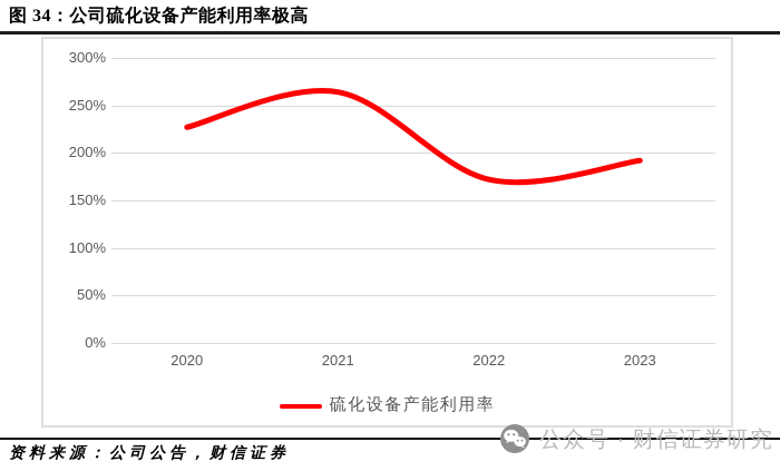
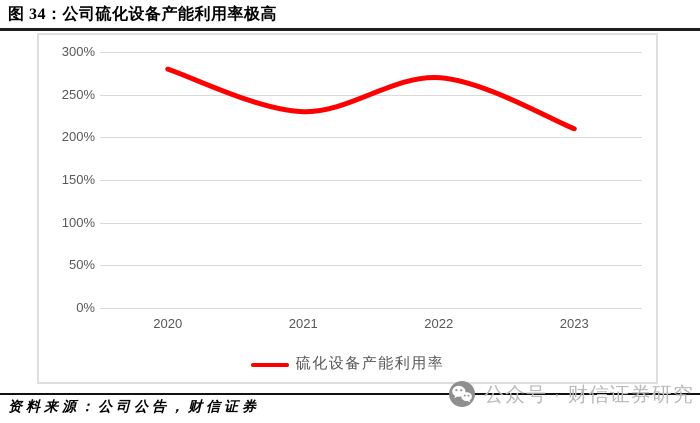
2020: 230% -> 280%
2021: 260% -> 230%
2022: 170% -> 270%
2023: 190% -> 210%
